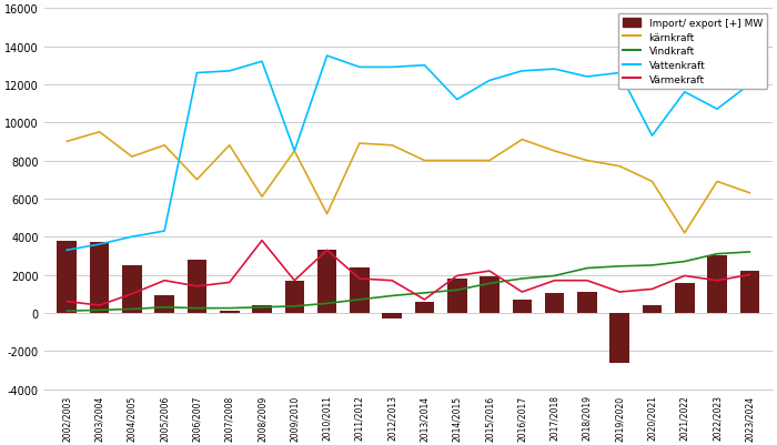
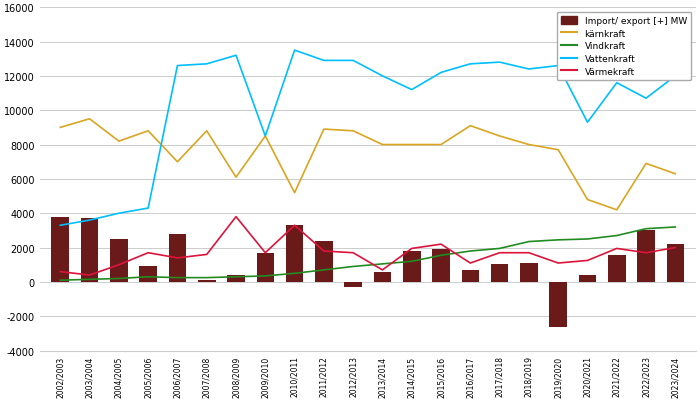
Vattenkraft/2013/2014: 13000 -> 12000
kärnkraft/2020/2021: 6900 -> 4800
